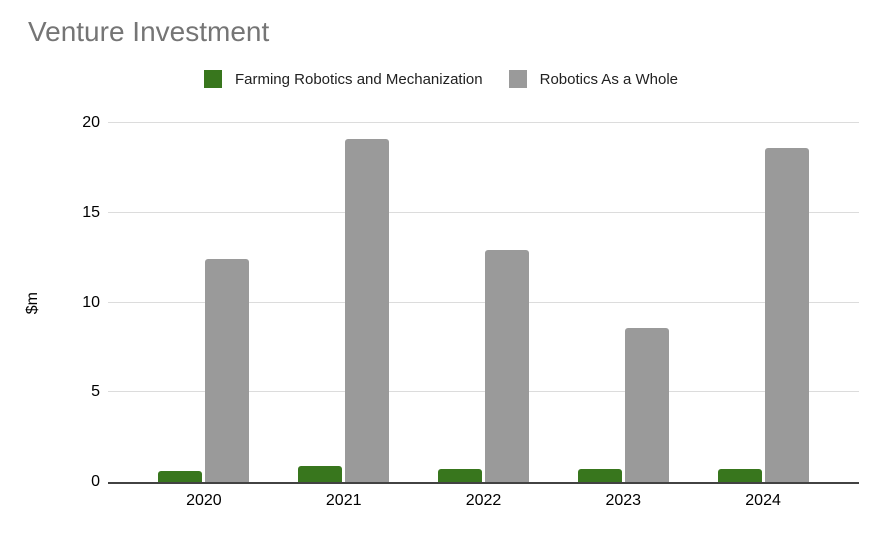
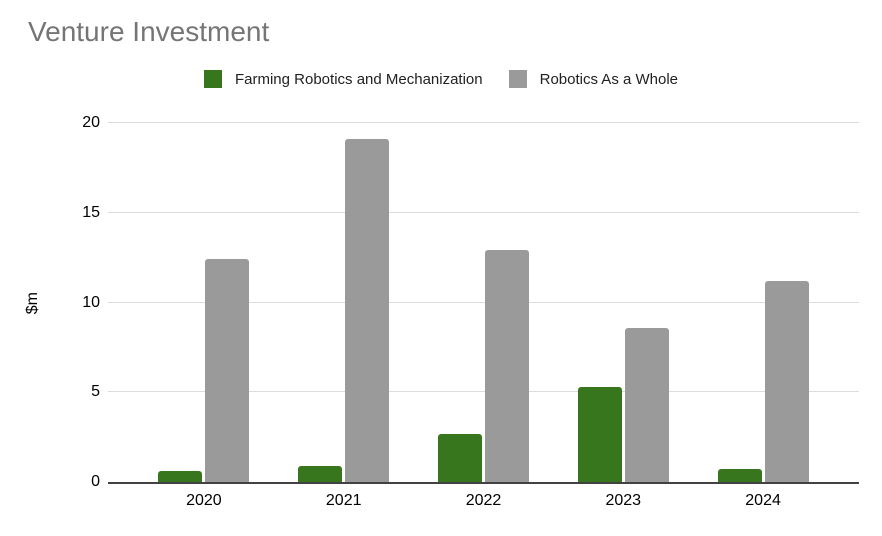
Farming Robotics and Mechanization/2022: 0.7 -> 2.7
Farming Robotics and Mechanization/2023: 0.7 -> 5.3
Robotics As a Whole/2024: 18.6 -> 11.2
